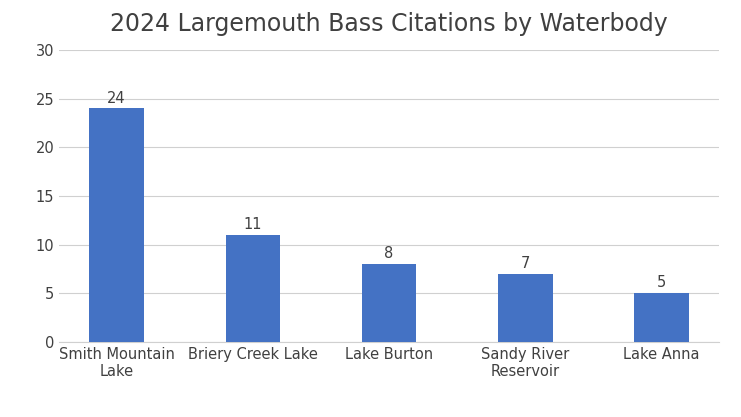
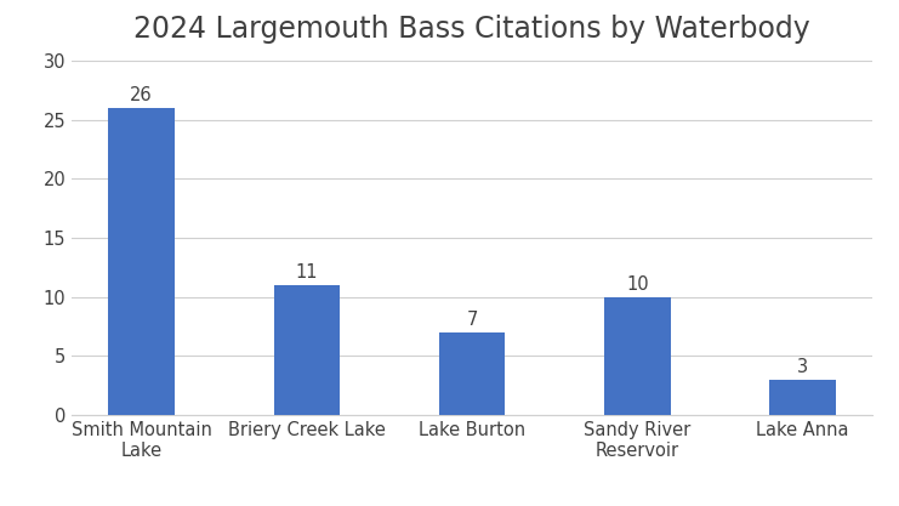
Smith Mountain Lake: 24 -> 26
Lake Burton: 8 -> 7
Sandy River Reservoir: 7 -> 10
Lake Anna: 5 -> 3
